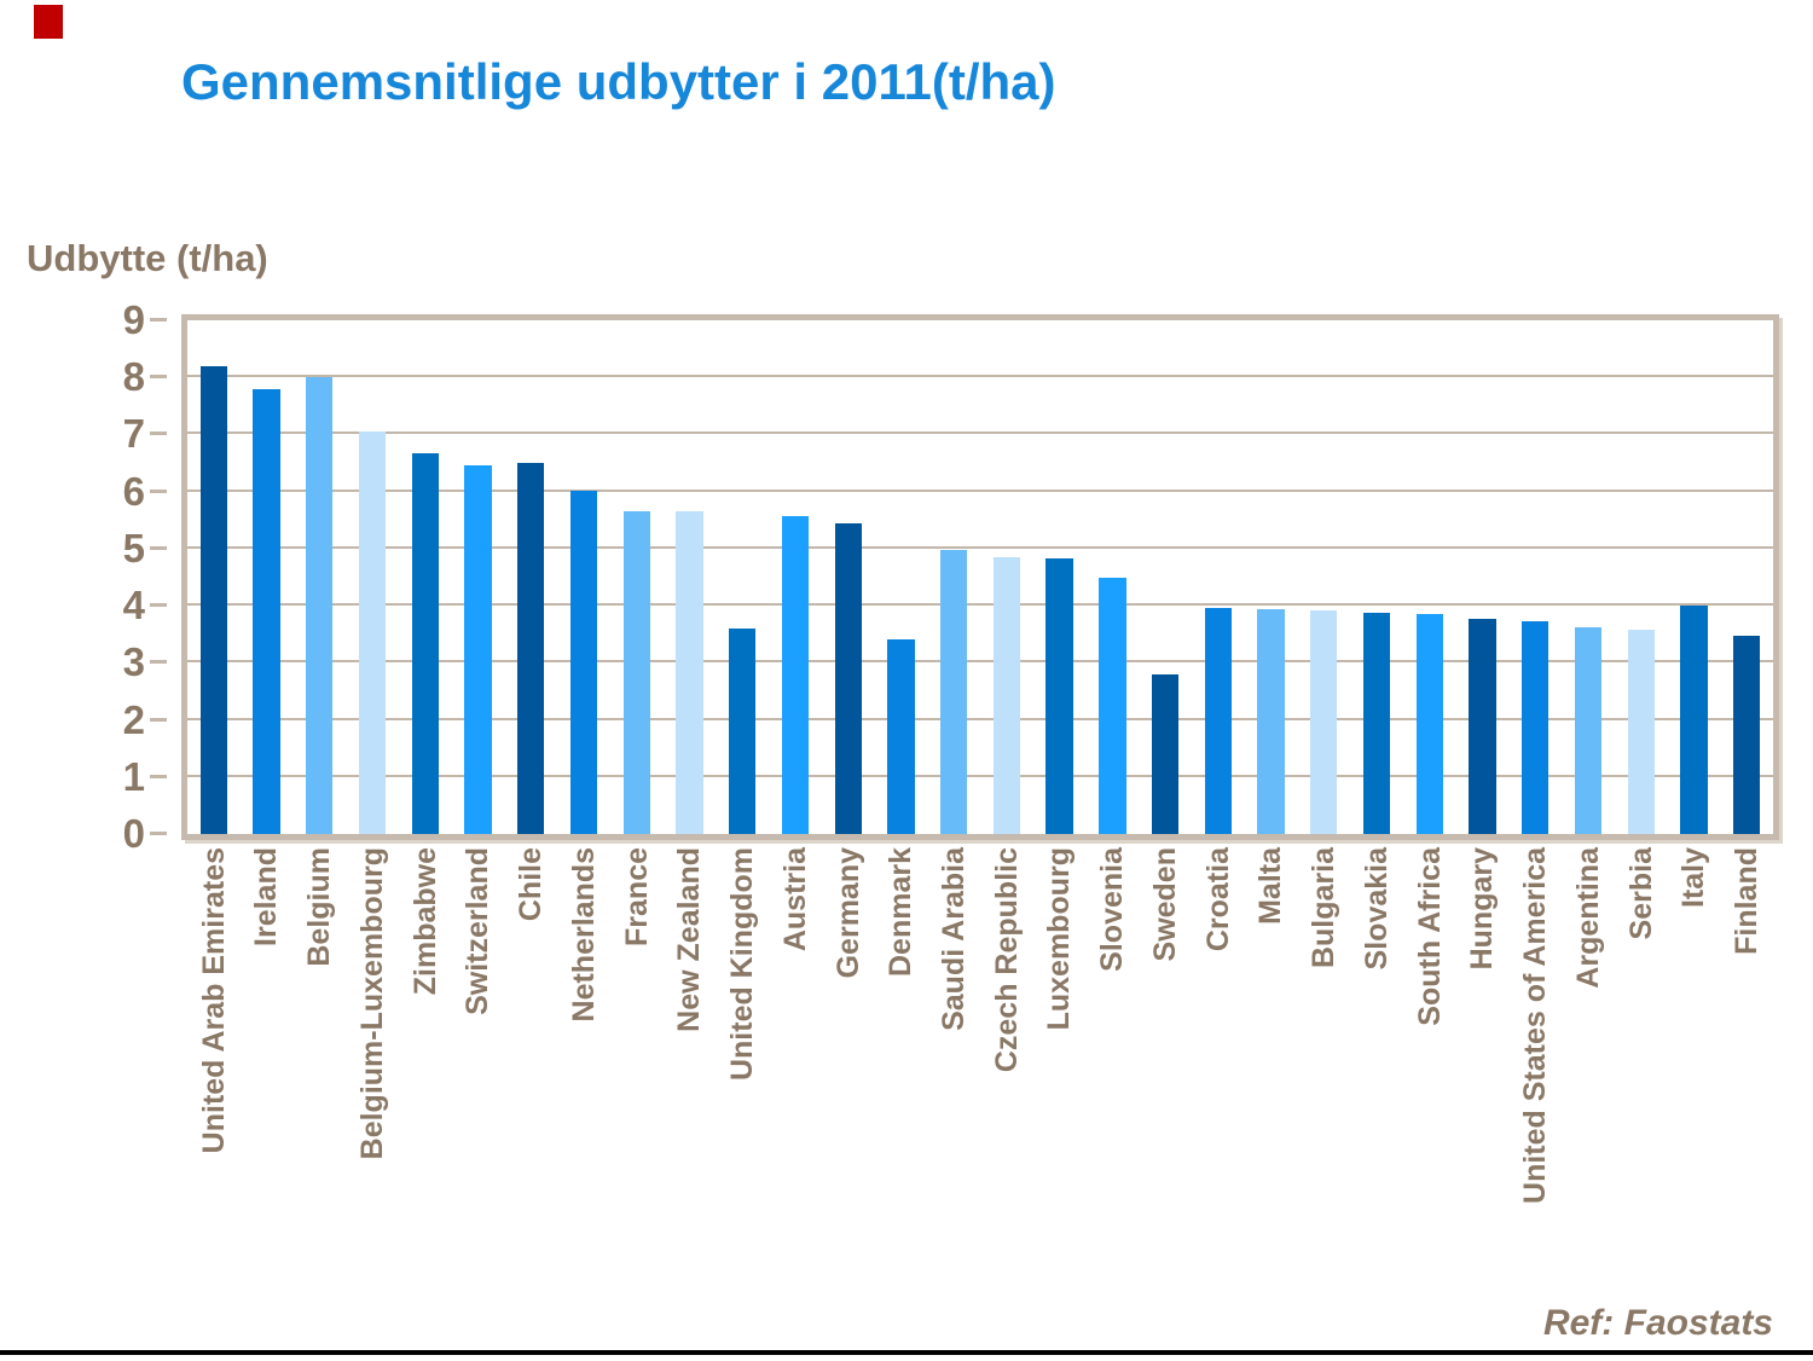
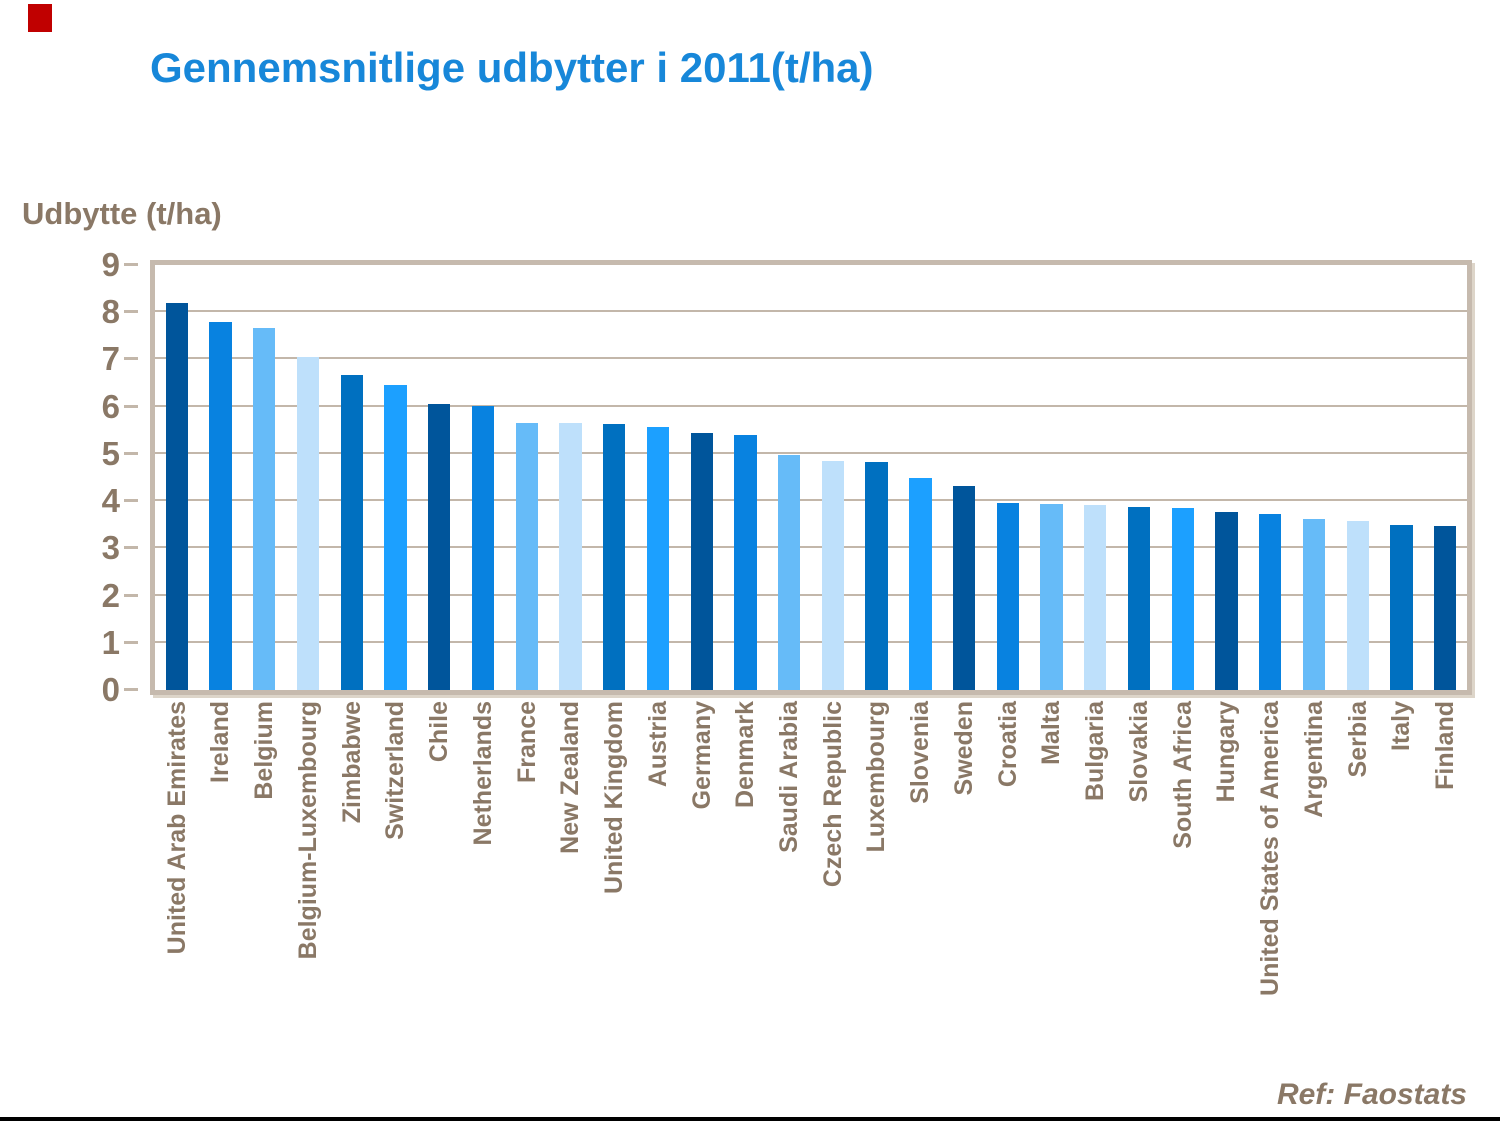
Belgium: 8.0 -> 7.7
Chile: 6.5 -> 6.1
United Kingdom: 3.6 -> 5.6
Denmark: 3.4 -> 5.4
Sweden: 2.8 -> 4.3
Italy: 4.0 -> 3.5
